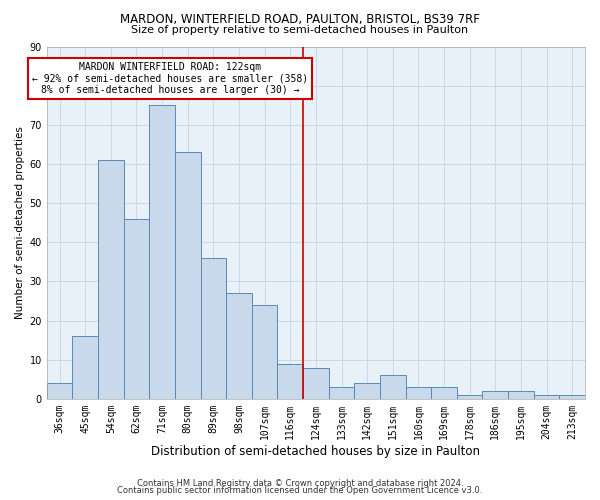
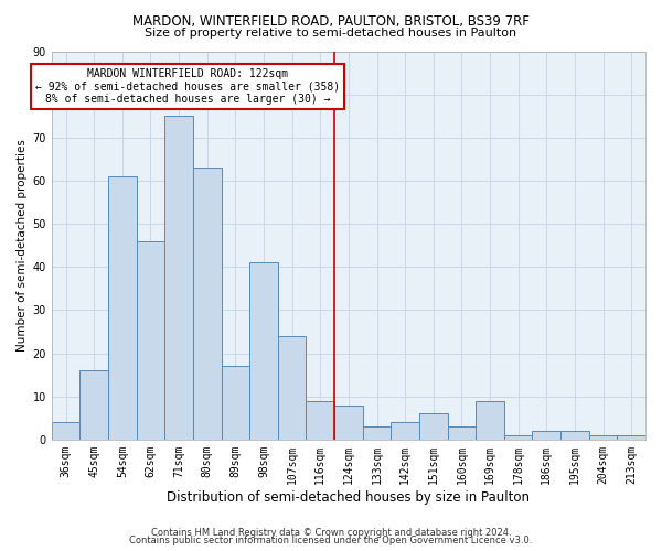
89sqm: 36 -> 17
98sqm: 27 -> 41
169sqm: 3 -> 9
